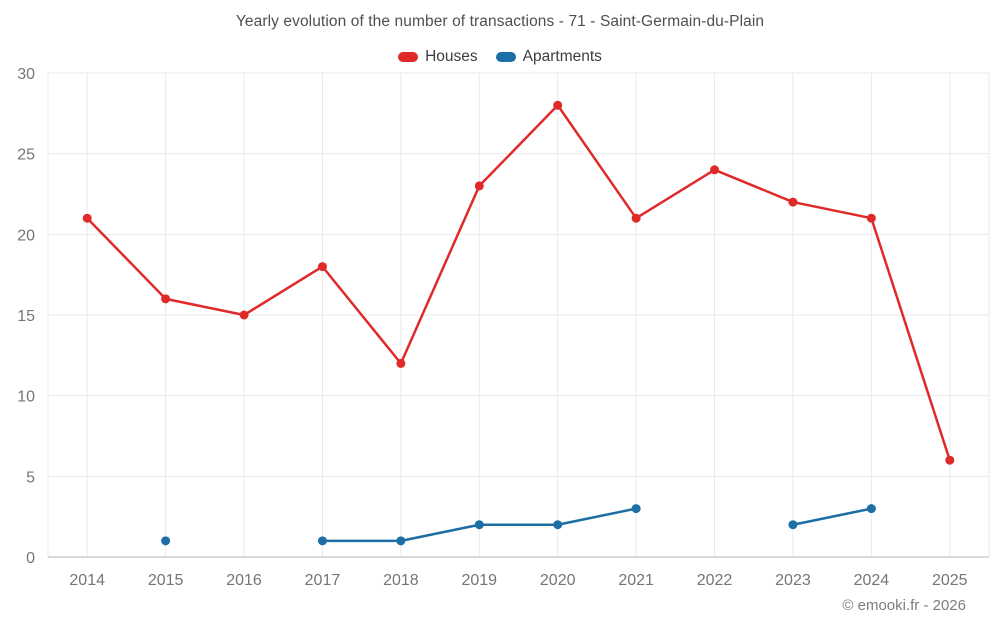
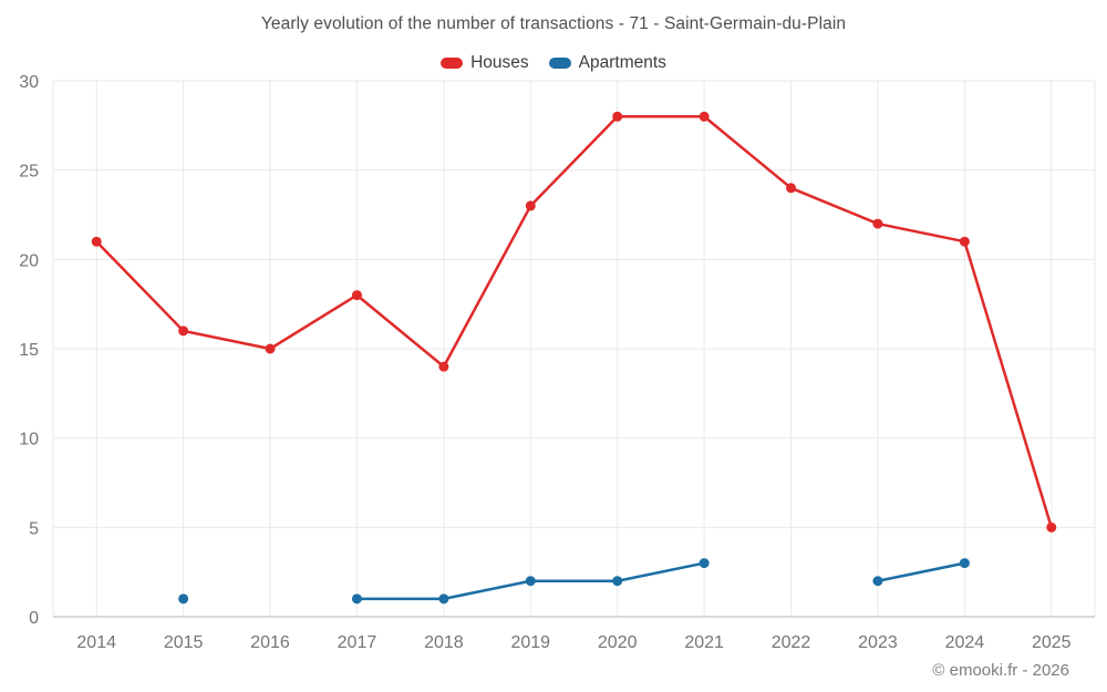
Houses/2018: 12 -> 14
Houses/2021: 21 -> 28
Houses/2025: 6 -> 5
